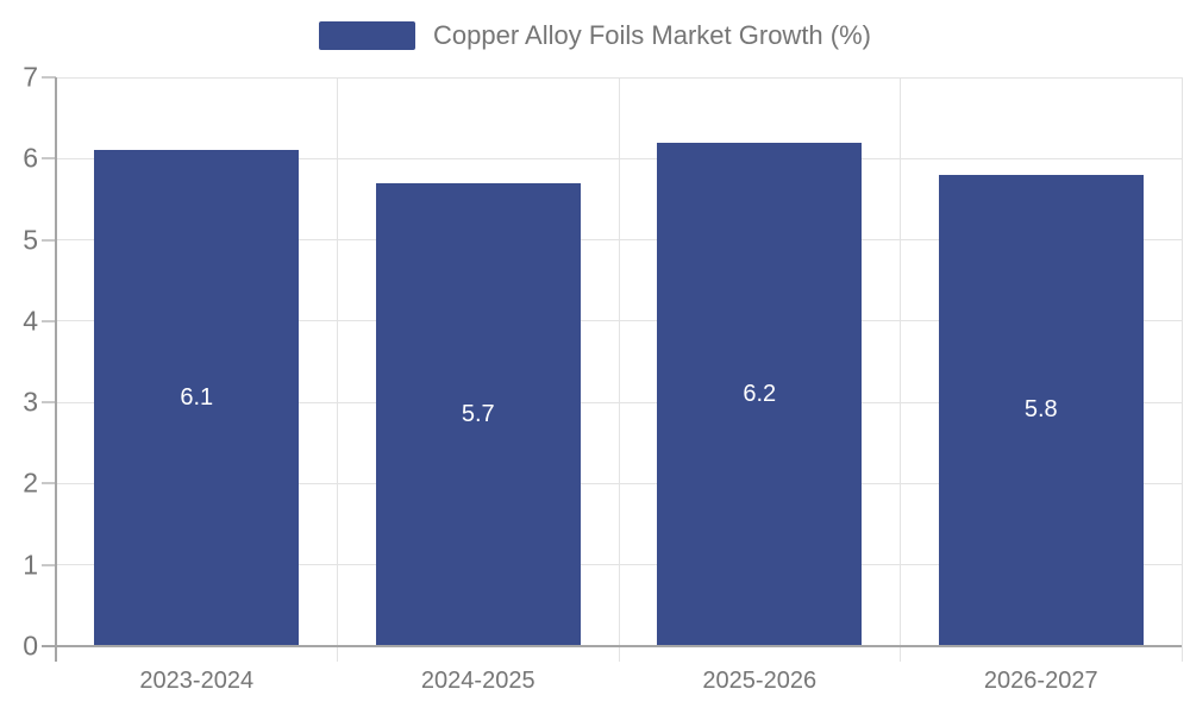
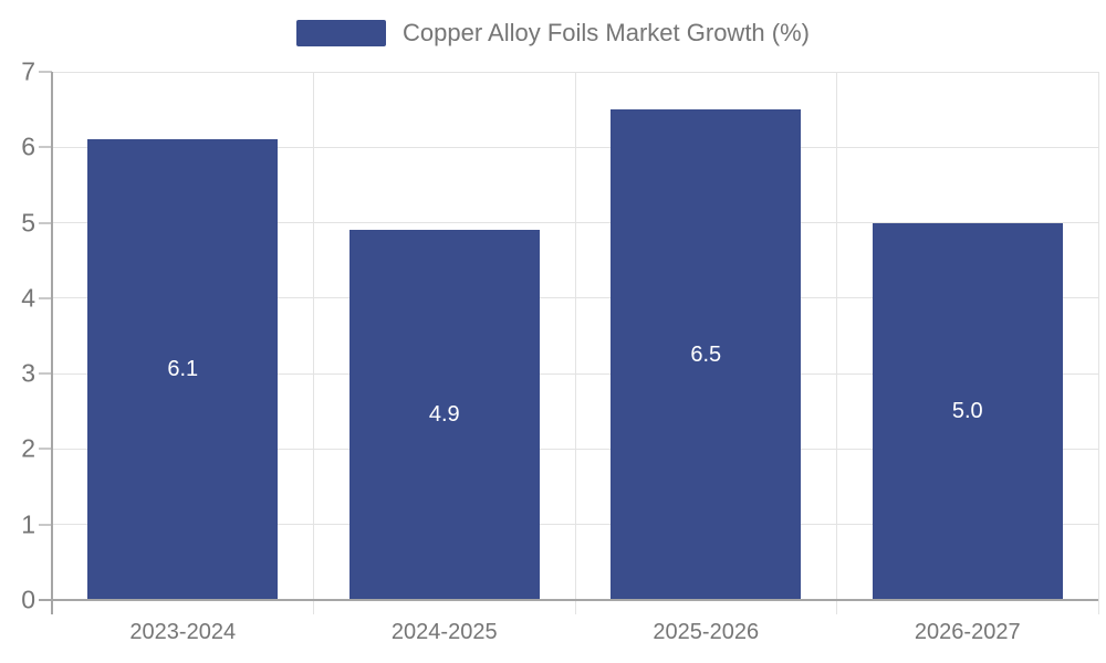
2024-2025: 5.7 -> 4.9
2025-2026: 6.2 -> 6.5
2026-2027: 5.8 -> 5.0
